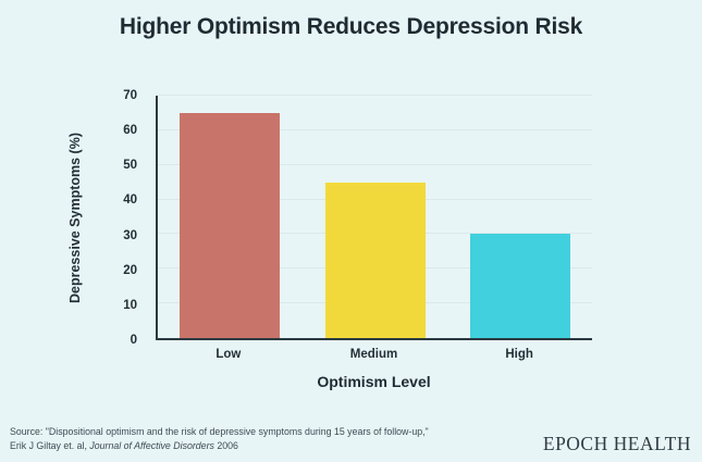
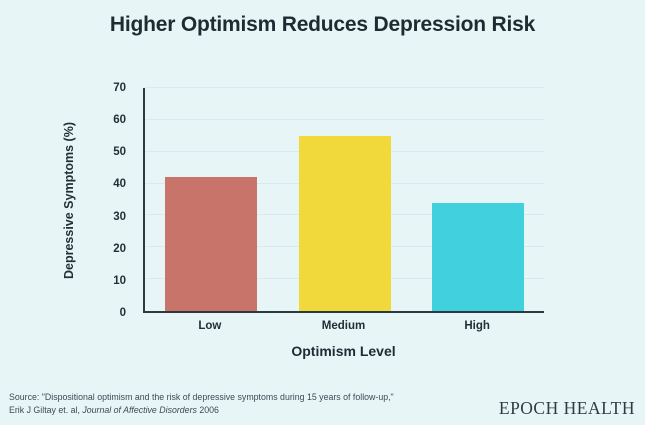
Low: 65 -> 42
Medium: 45 -> 55
High: 30 -> 34
